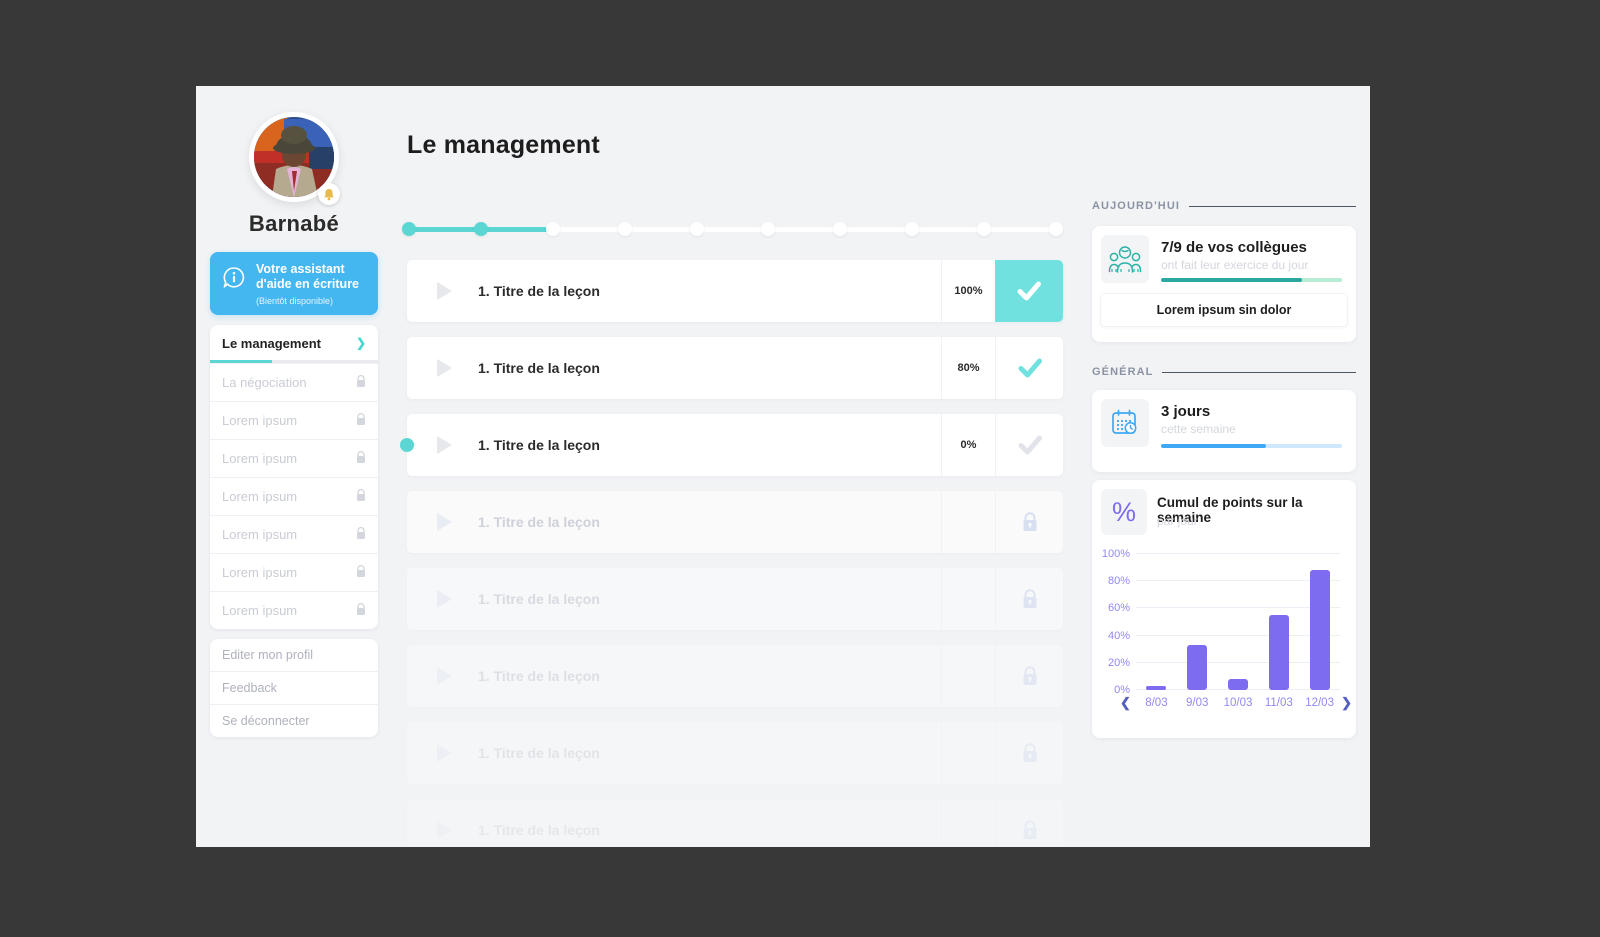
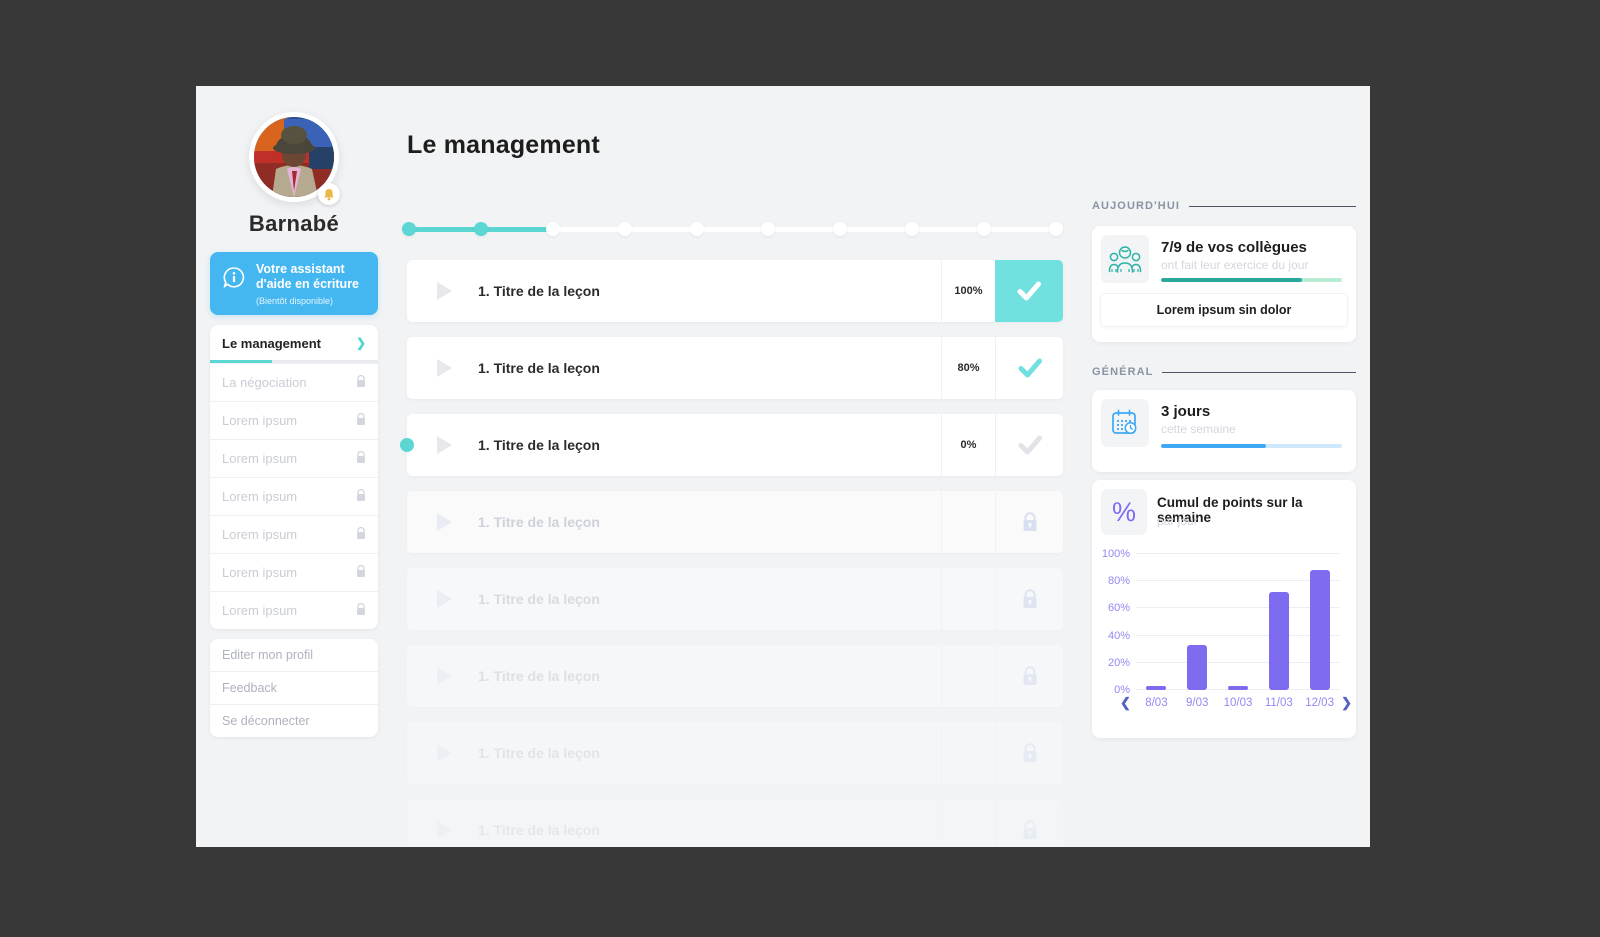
10/03: 8% -> 2%
11/03: 55% -> 72%
